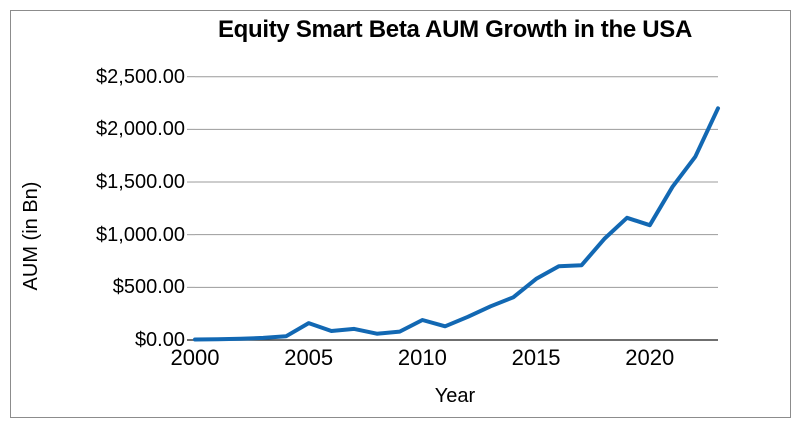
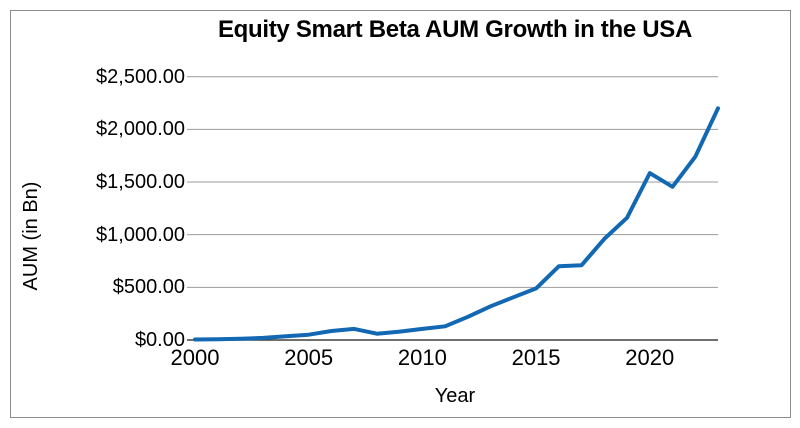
2005: $160 -> $50
2010: $190 -> $100
2015: $580 -> $490
2020: $1090 -> $1580
